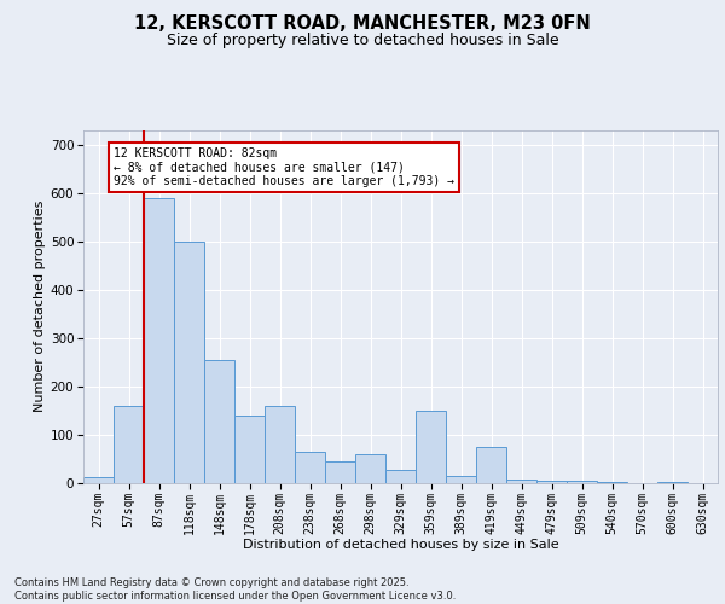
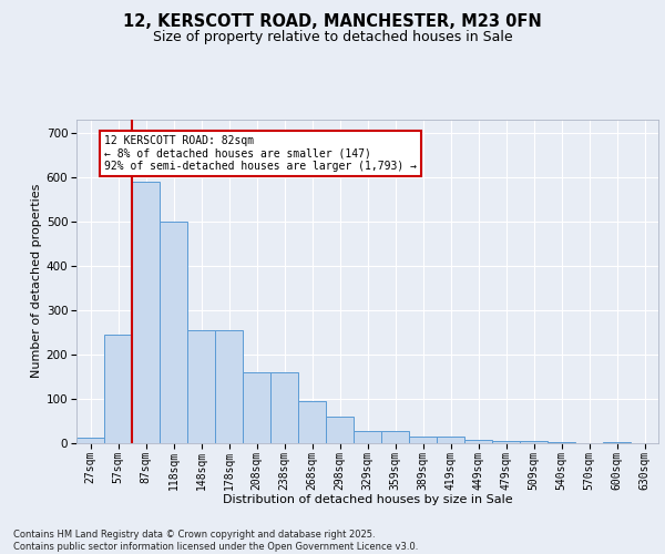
57sqm: 160 -> 245
178sqm: 140 -> 255
238sqm: 65 -> 160
268sqm: 45 -> 95
359sqm: 150 -> 28
419sqm: 75 -> 15
